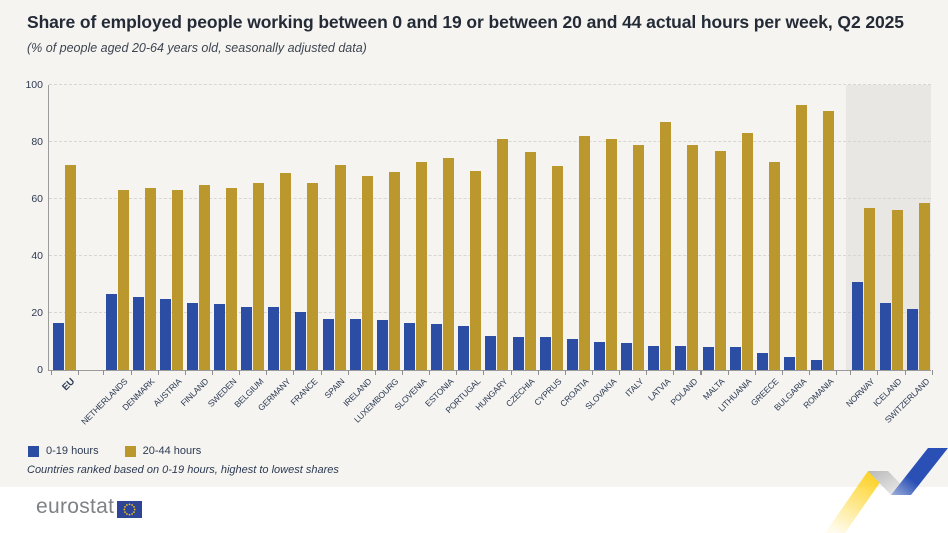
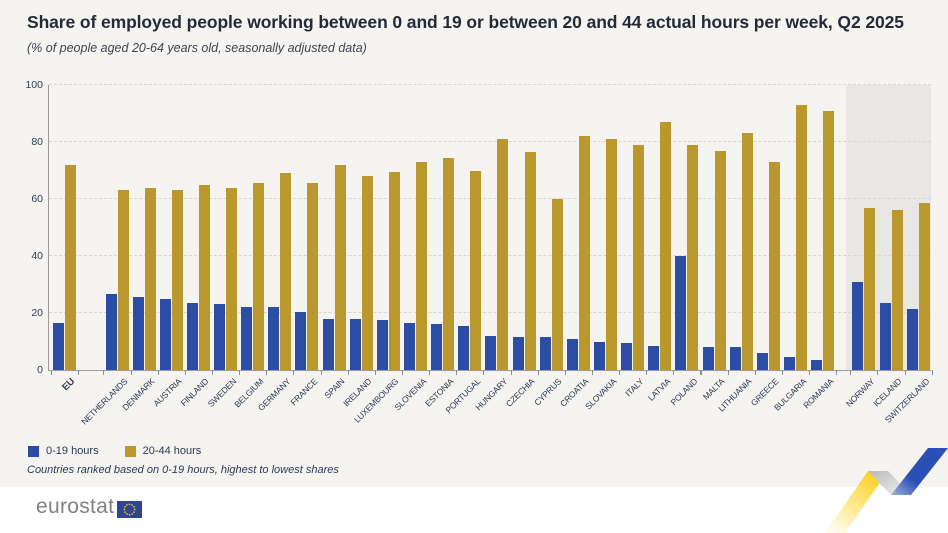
20-44 hours/Cyprus: 72 -> 60
0-19 hours/Poland: 8 -> 40
